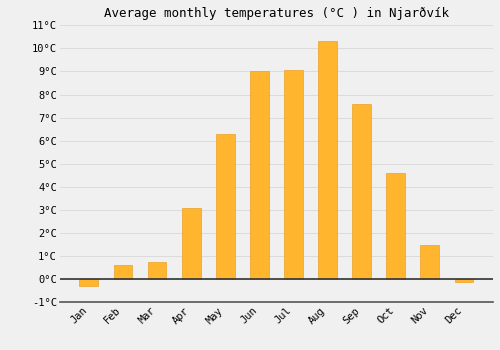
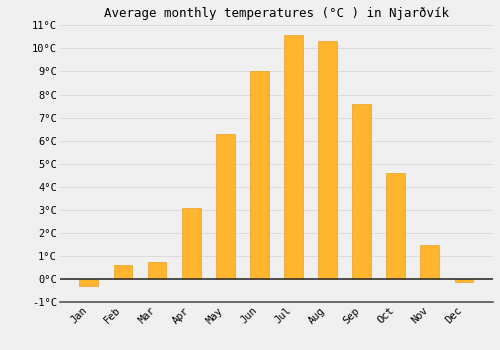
Jul: 9.05°C -> 10.60°C
